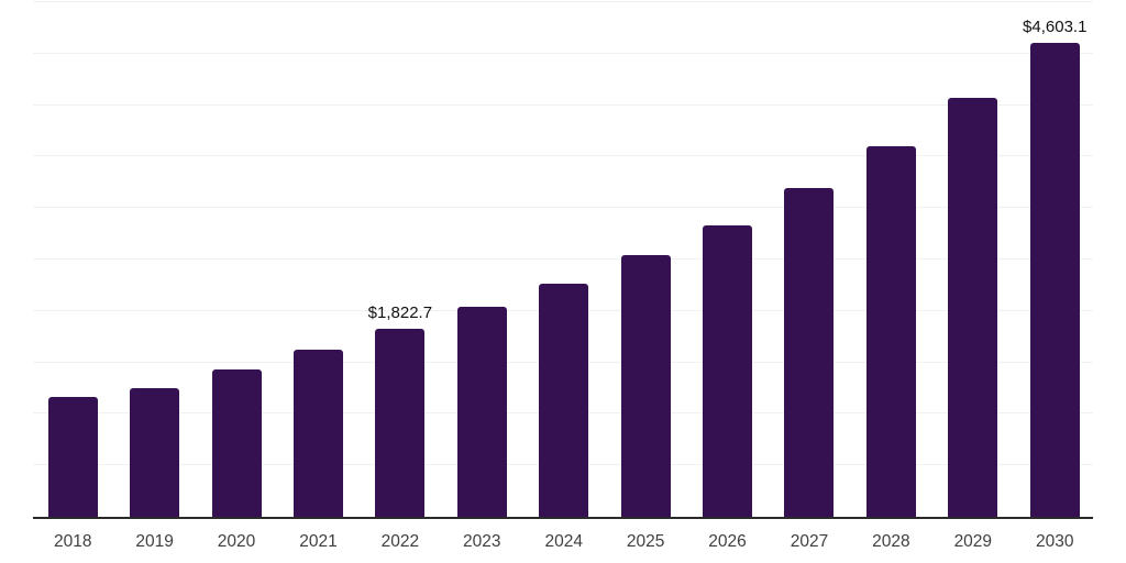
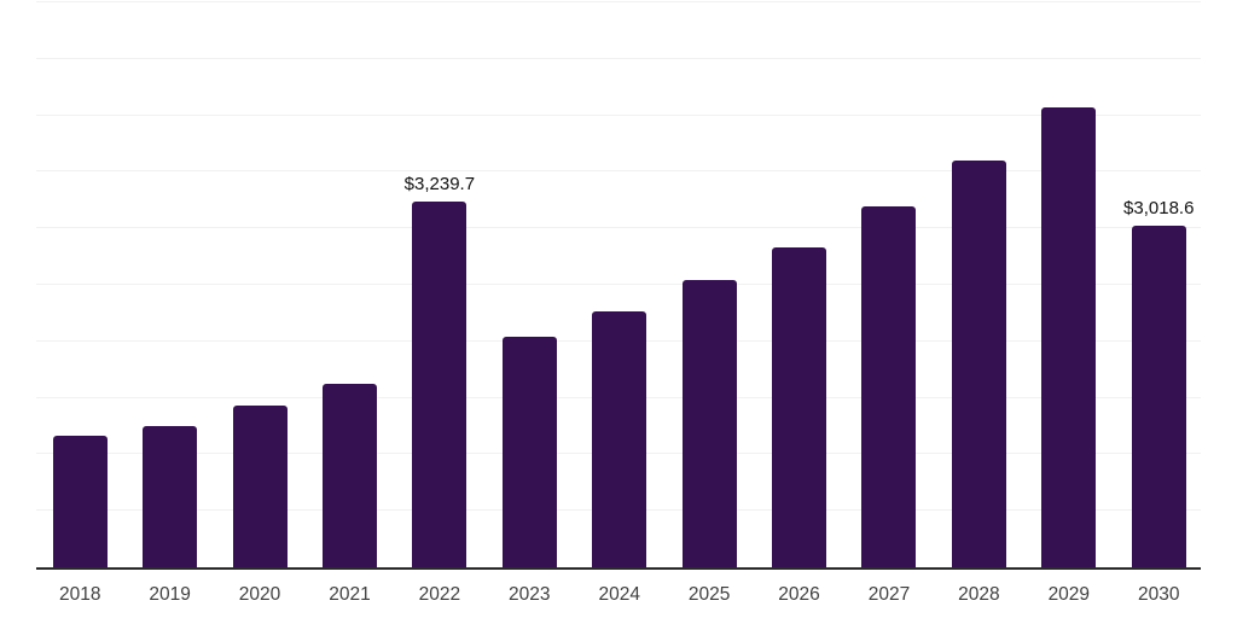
2022: $1,822.7 -> $3,239.7
2030: $4,603.1 -> $3,018.6
